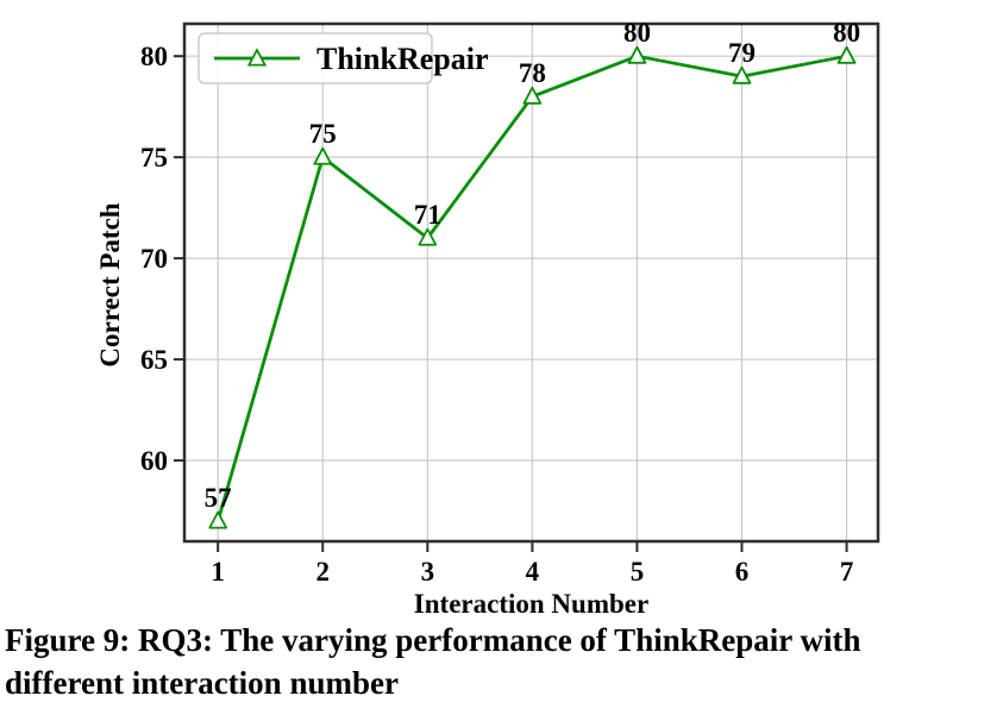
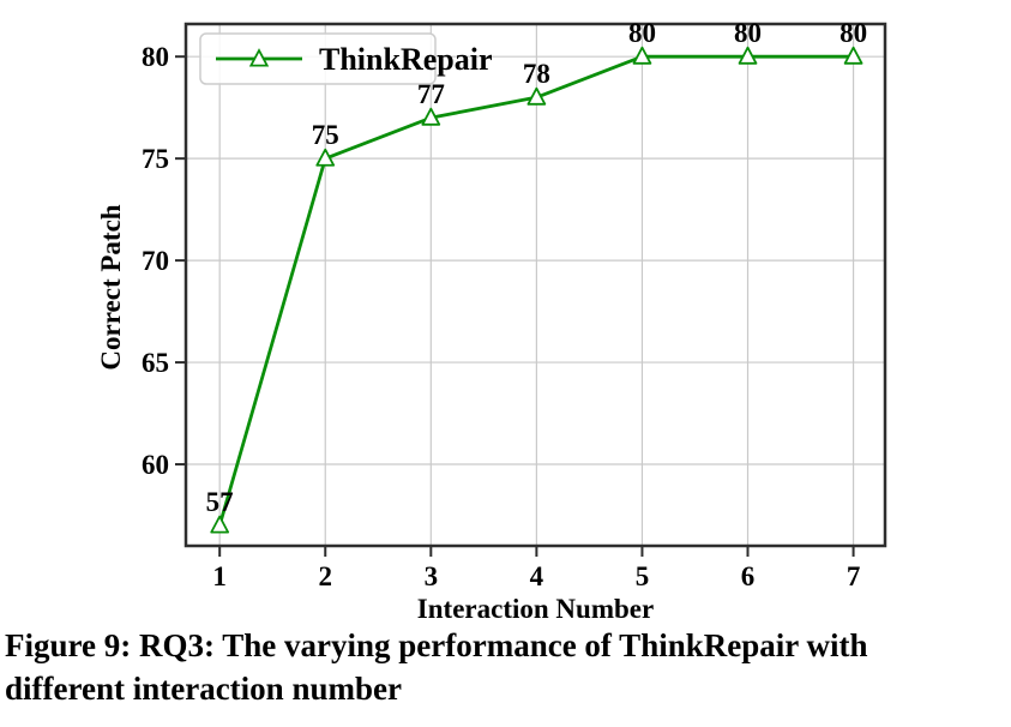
3: 71 -> 77
6: 79 -> 80
